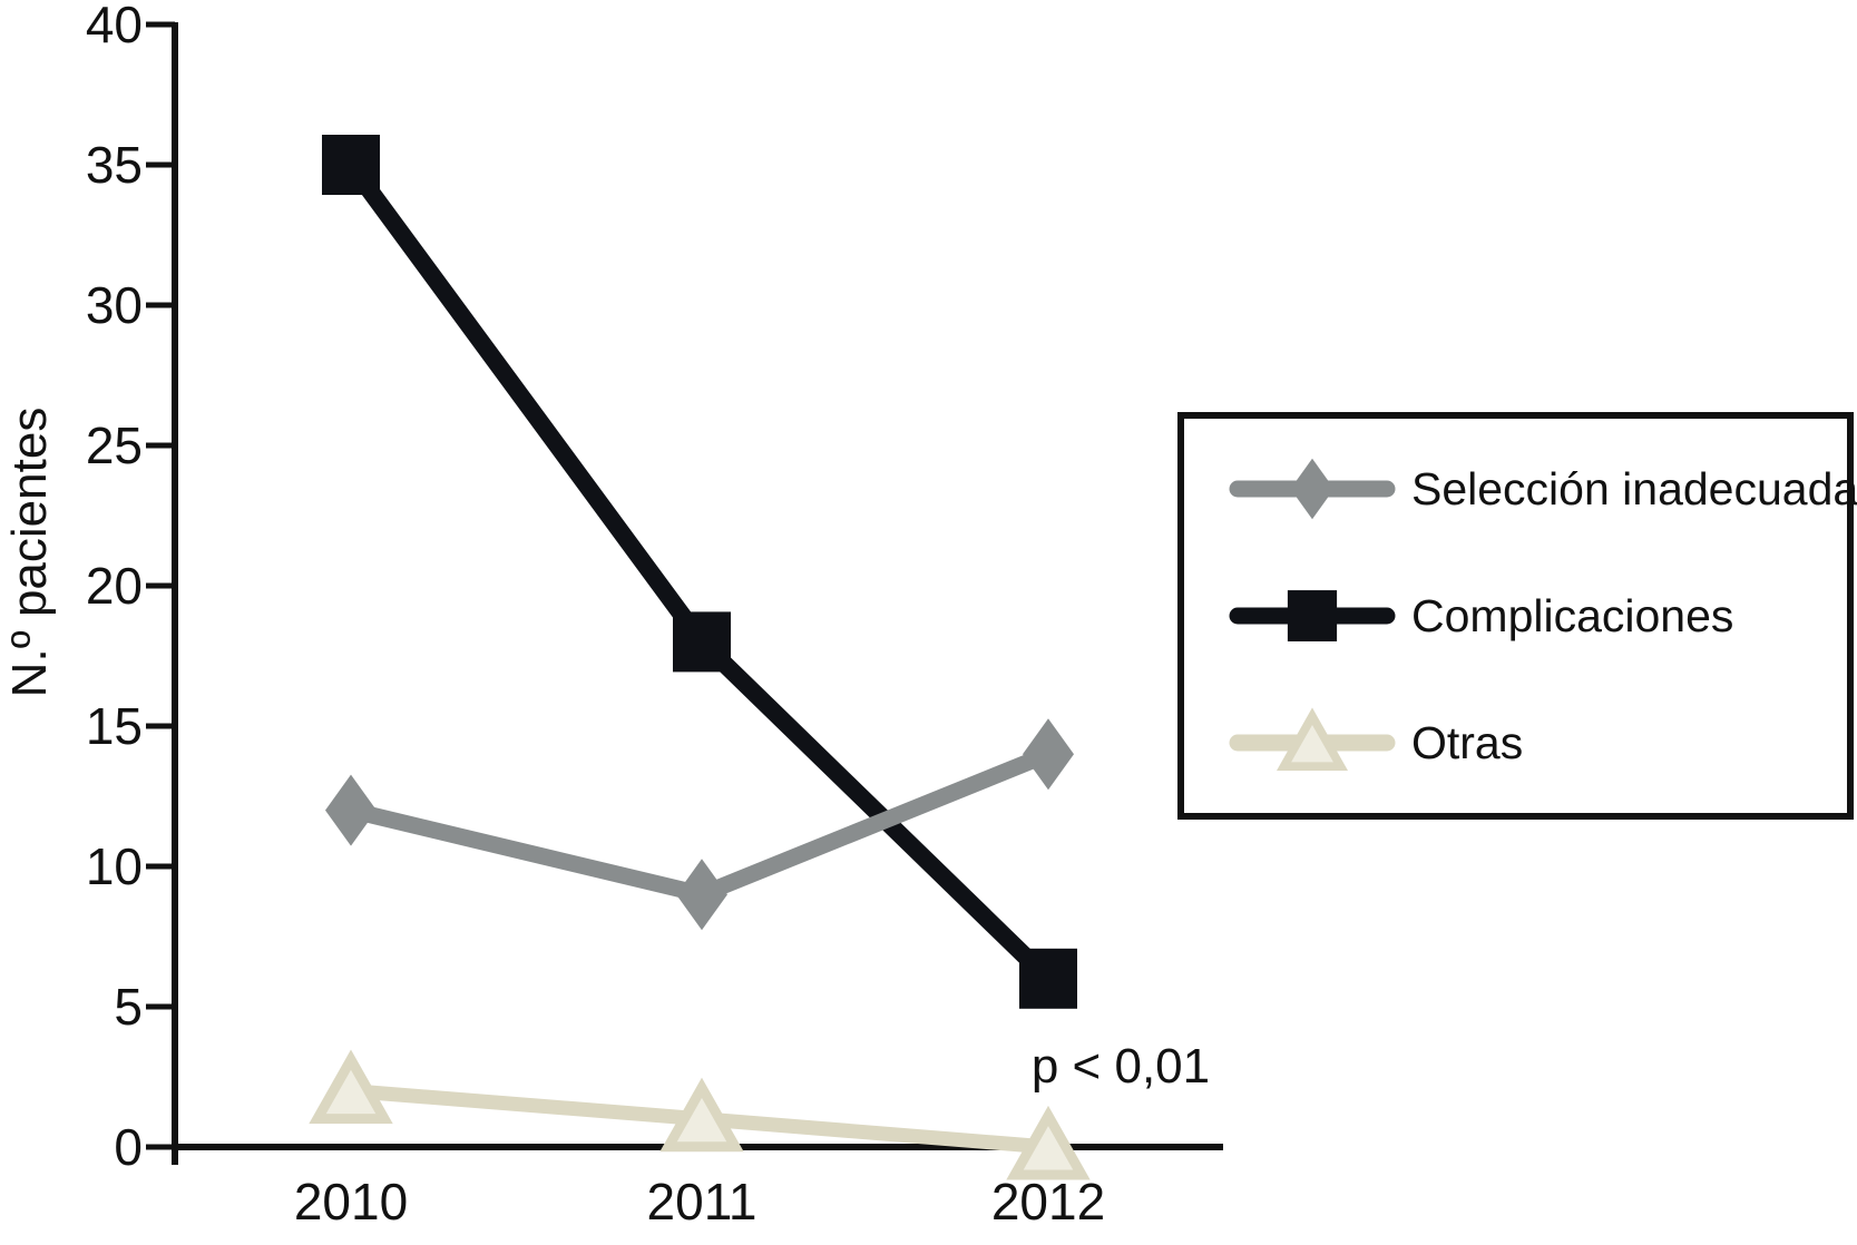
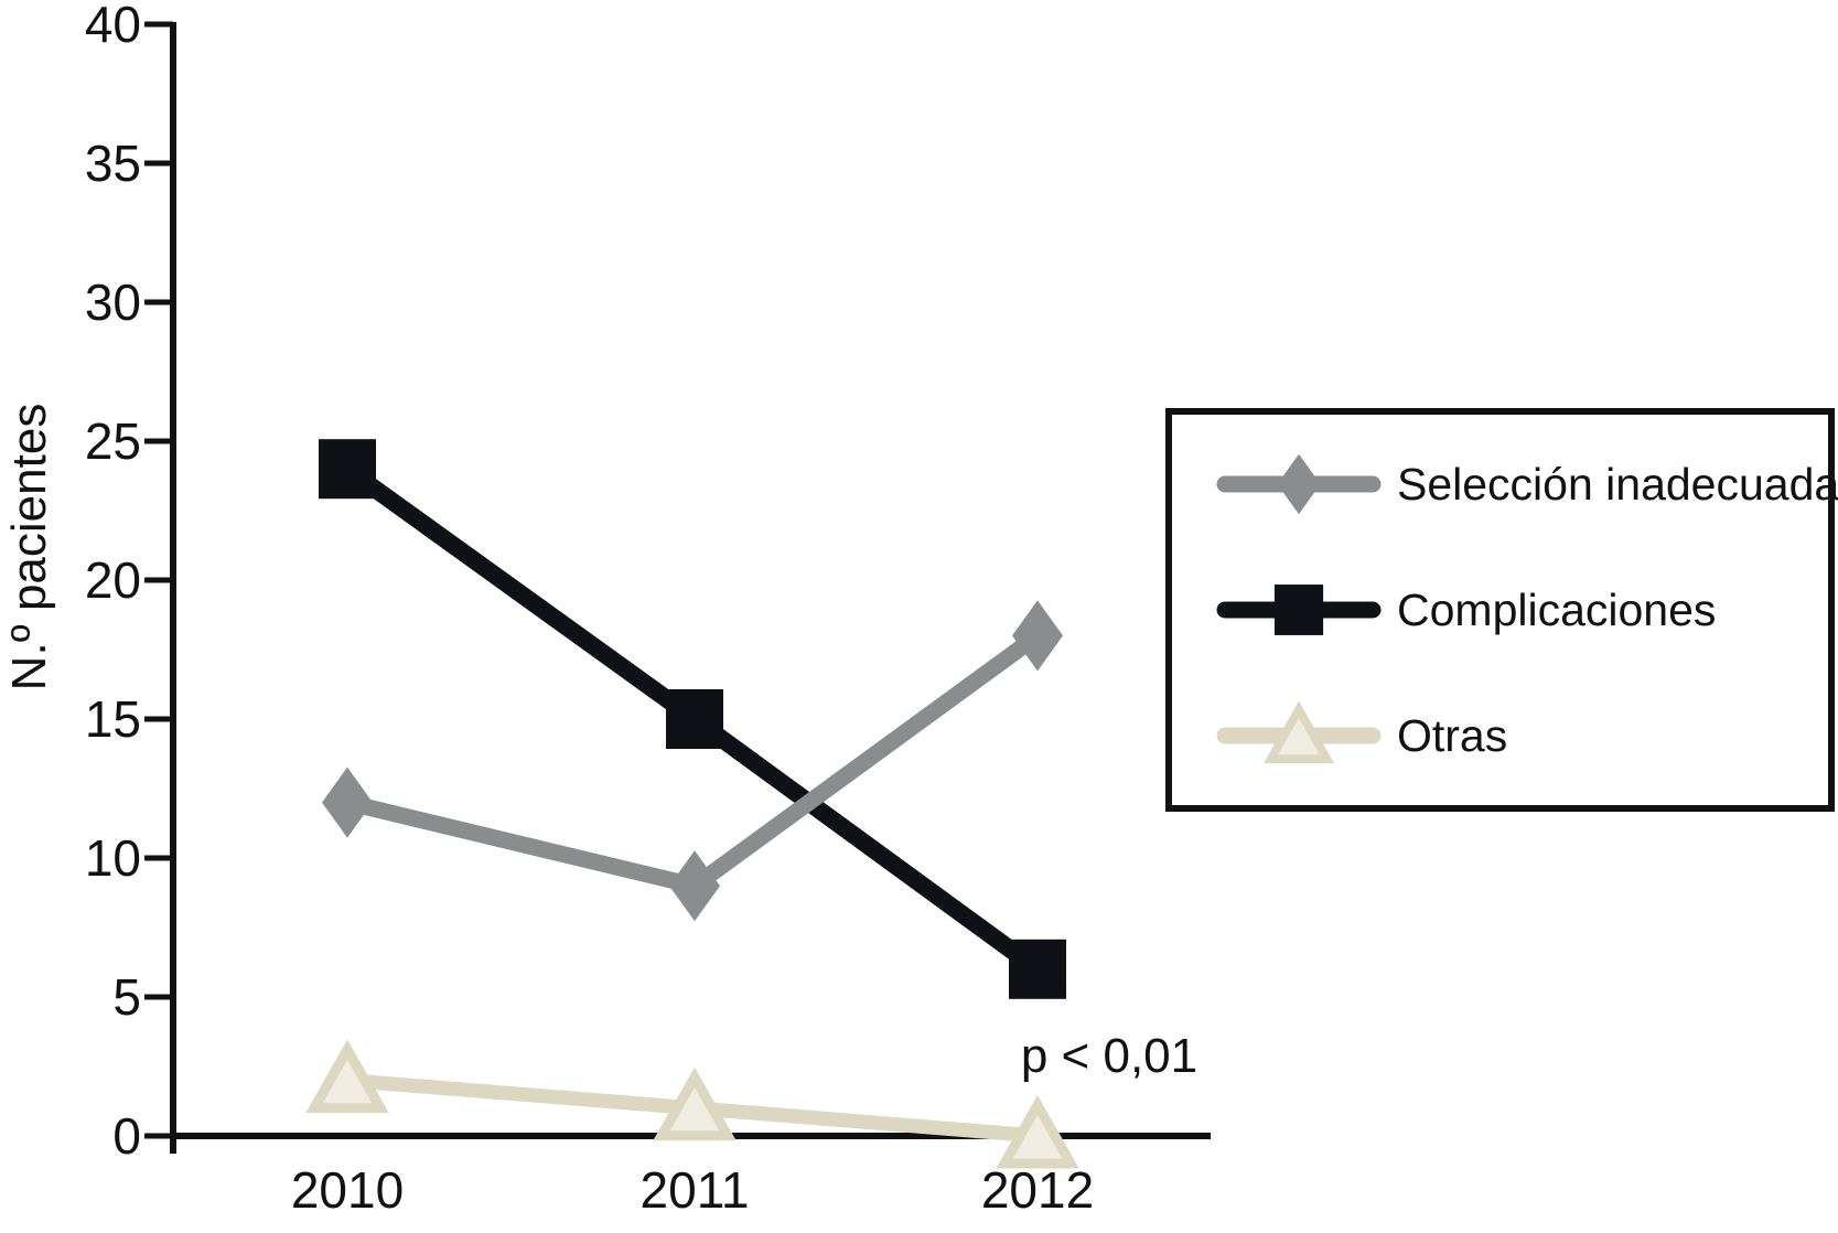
Complicaciones/2010: 35 -> 24
Complicaciones/2011: 18 -> 15
Selección inadecuada/2012: 14 -> 18
